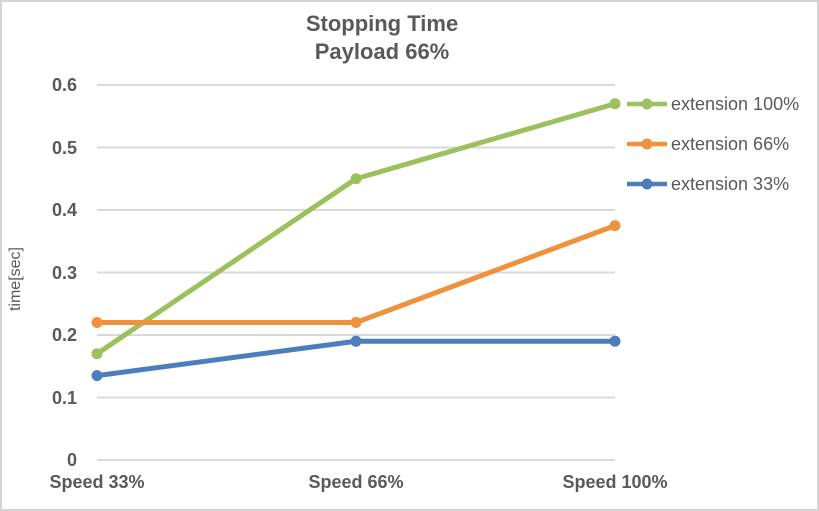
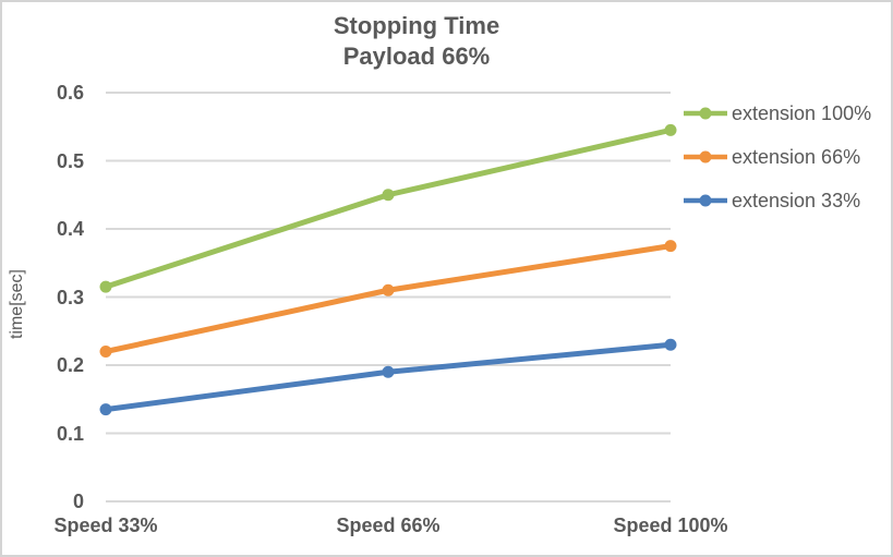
extension 100%/Speed 33%: 0.17 -> 0.32
extension 66%/Speed 66%: 0.22 -> 0.31
extension 100%/Speed 100%: 0.57 -> 0.55
extension 33%/Speed 100%: 0.19 -> 0.23
